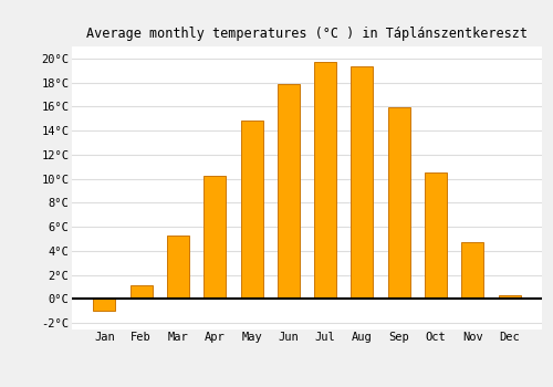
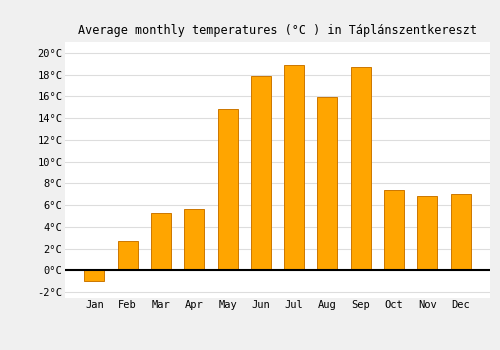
Feb: 1.1°C -> 2.7°C
Apr: 10.2°C -> 5.6°C
Jul: 19.7°C -> 18.9°C
Aug: 19.3°C -> 15.9°C
Sep: 15.9°C -> 18.7°C
Oct: 10.5°C -> 7.4°C
Nov: 4.7°C -> 6.8°C
Dec: 0.3°C -> 7.0°C
